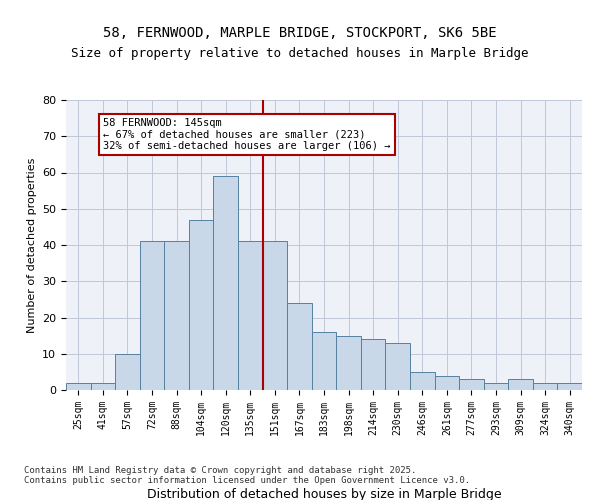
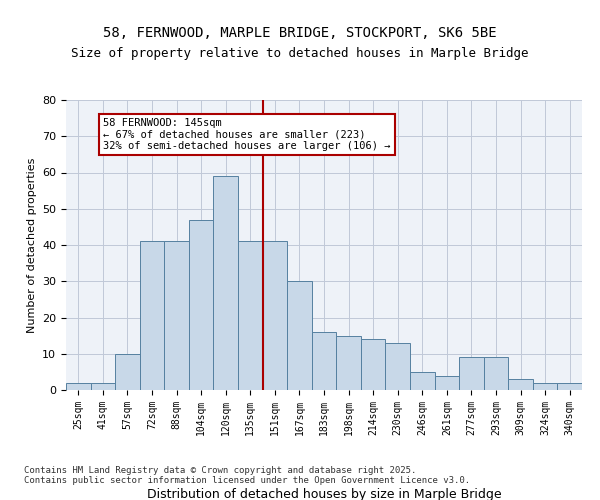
167sqm: 24 -> 30
277sqm: 3 -> 9
293sqm: 2 -> 9
